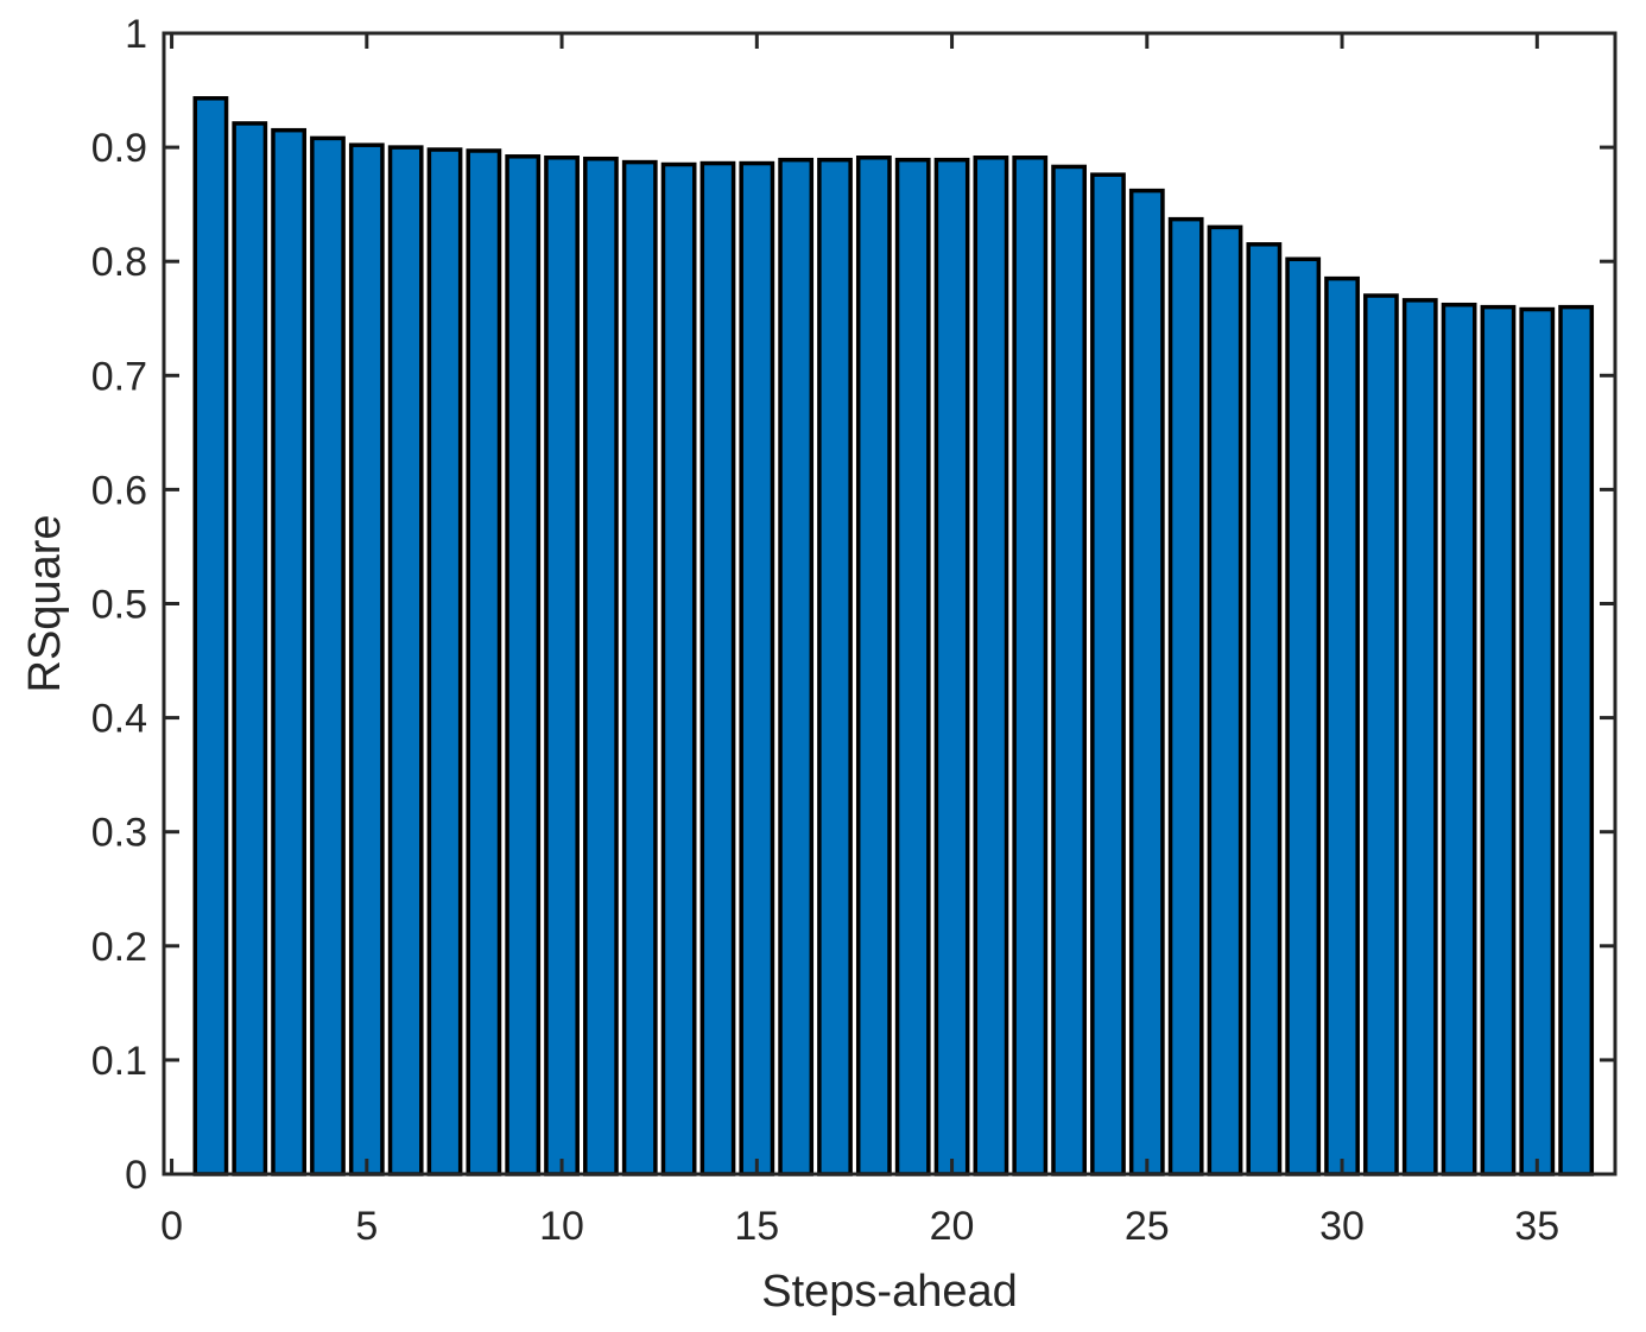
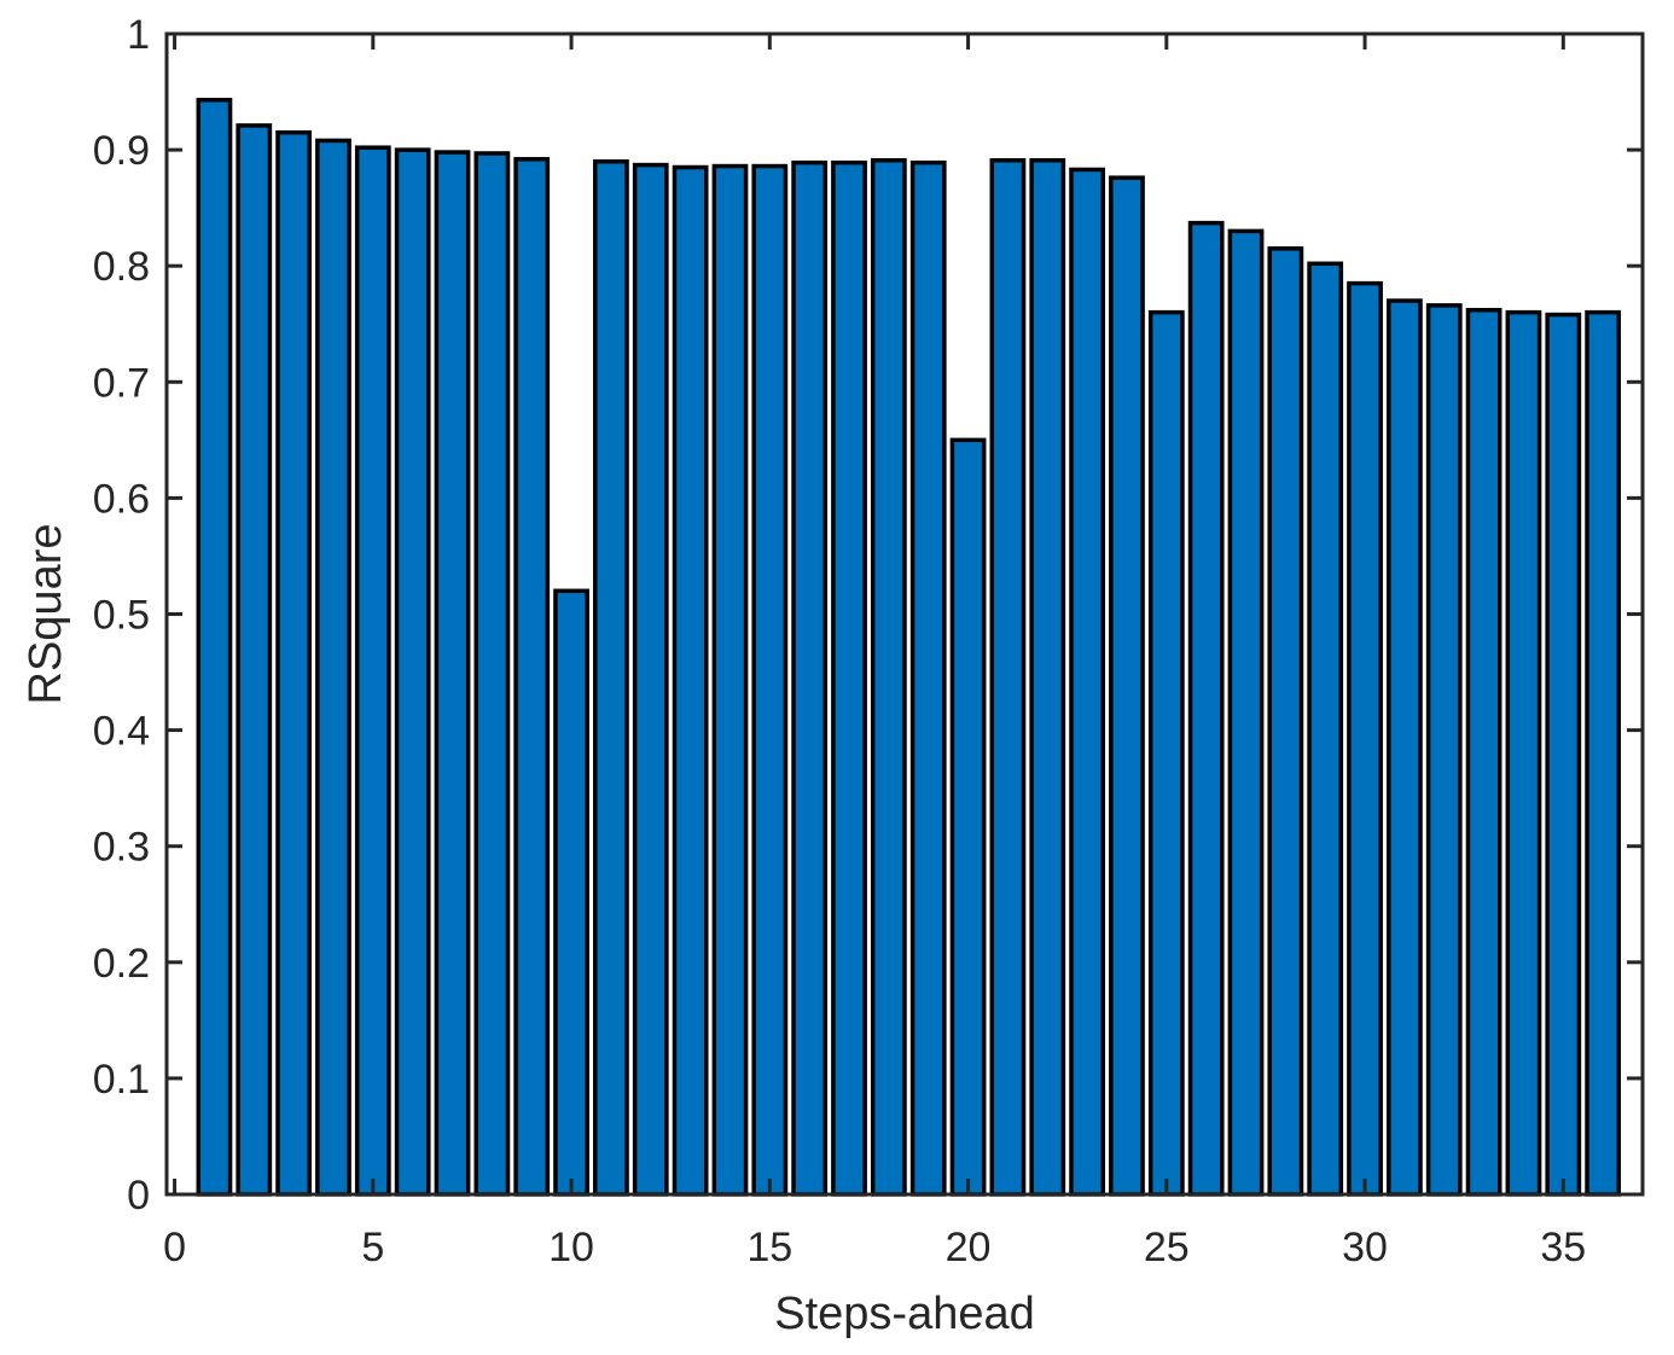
10: 0.89 -> 0.52
20: 0.89 -> 0.65
25: 0.86 -> 0.76
